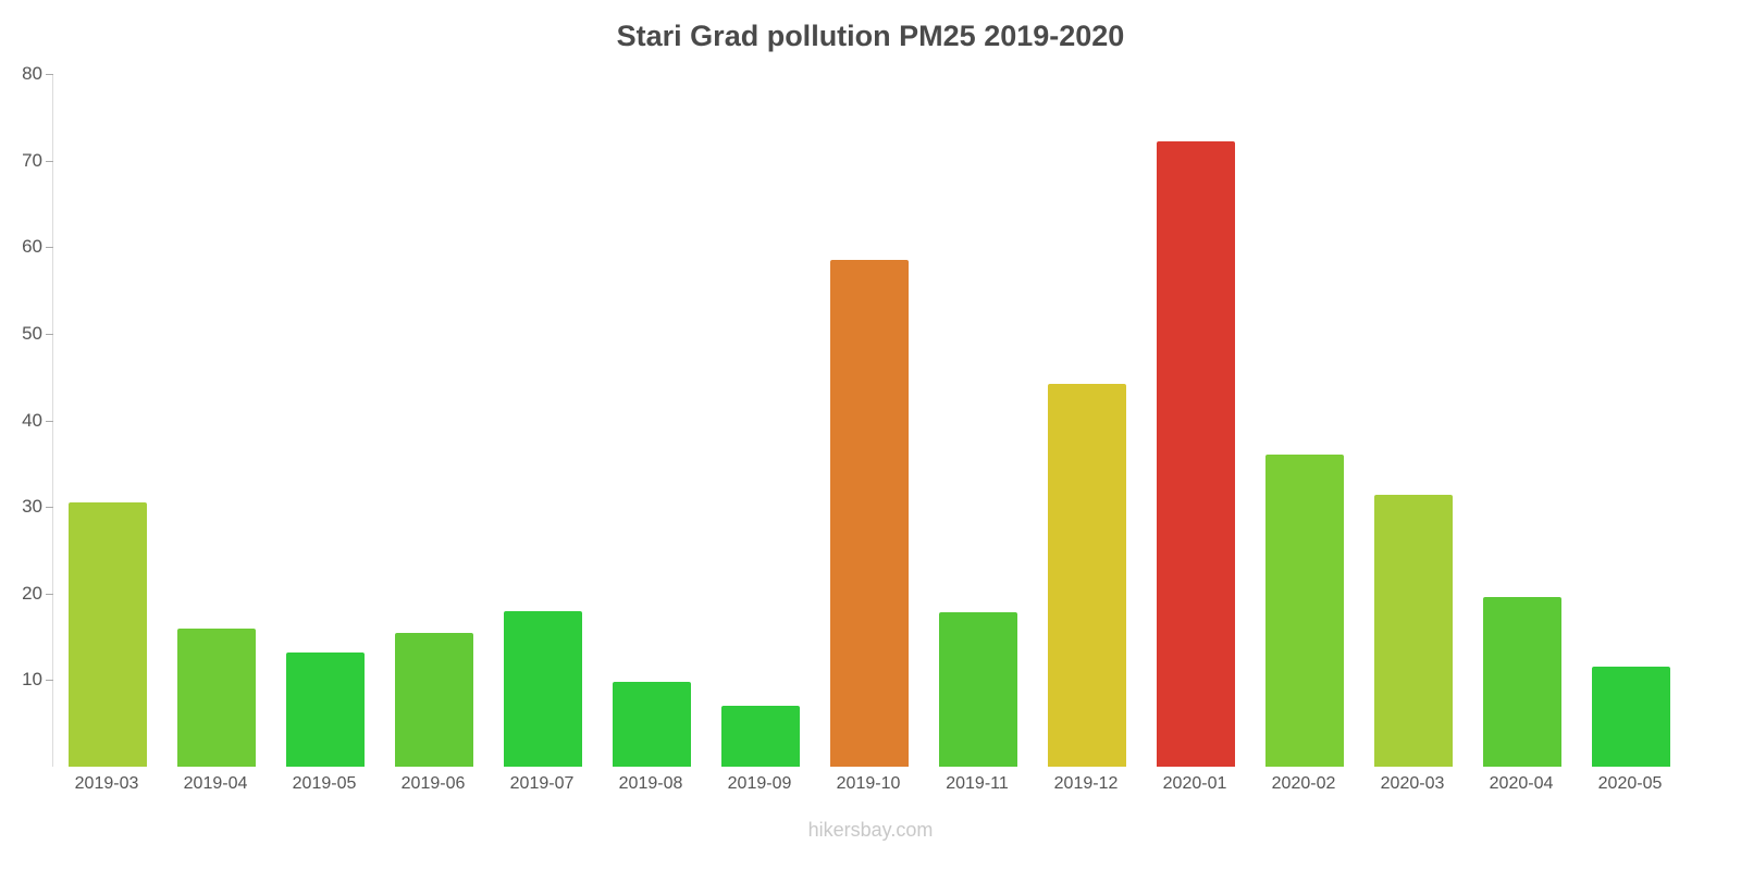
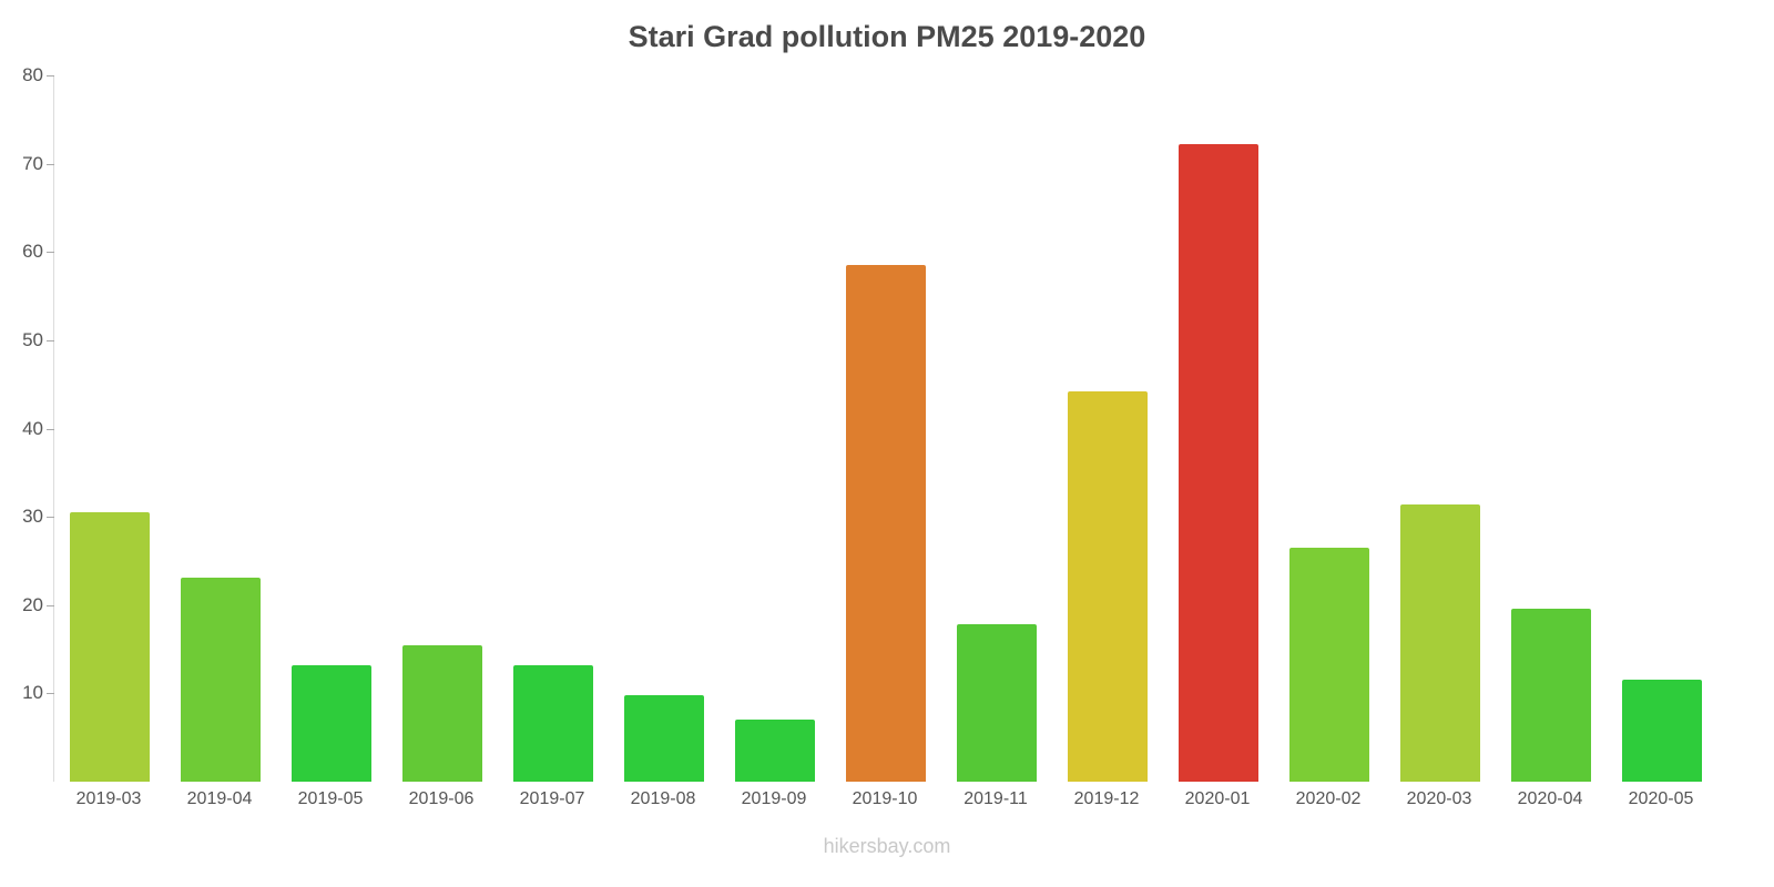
2019-04: 16 -> 23
2019-07: 18 -> 13
2020-02: 36 -> 26
